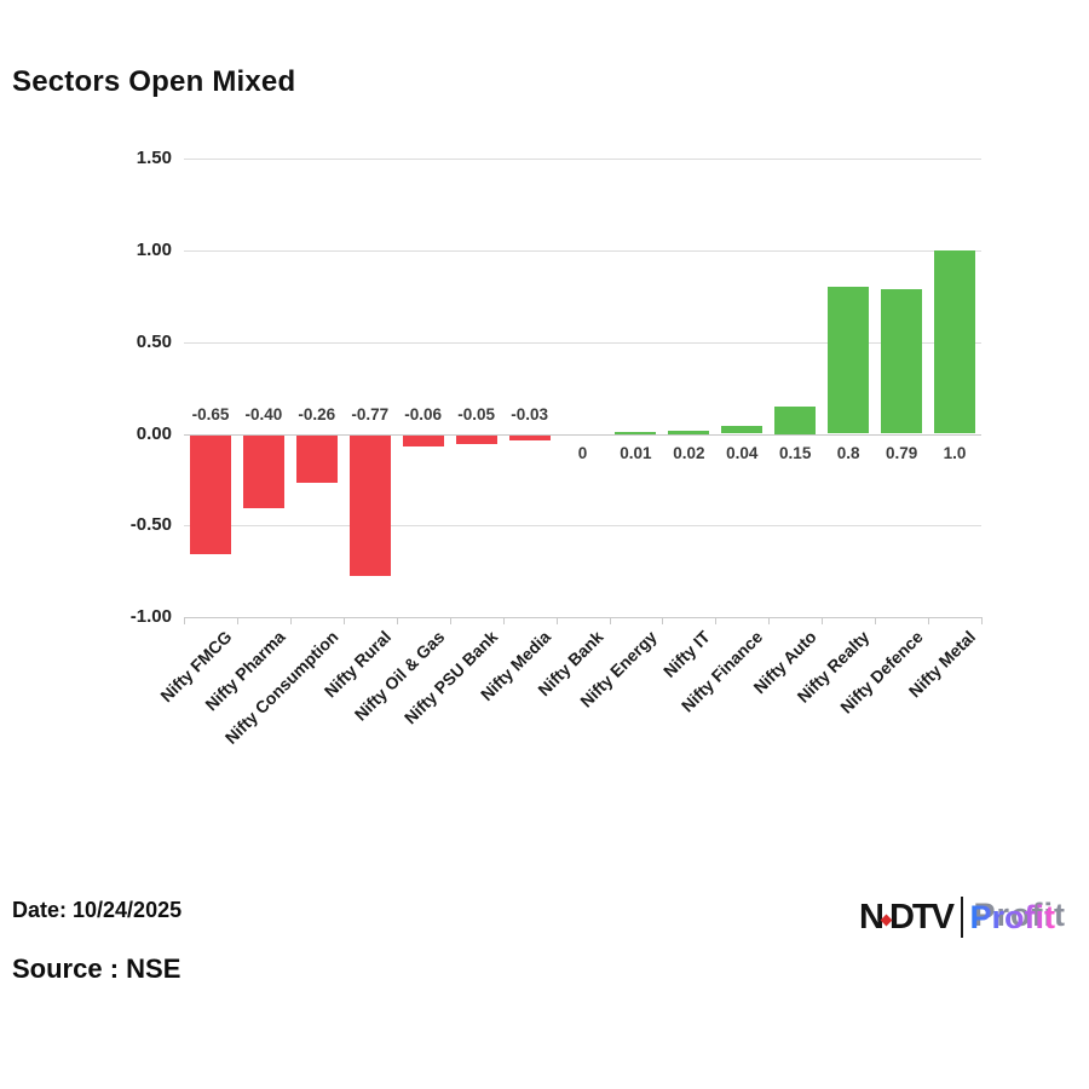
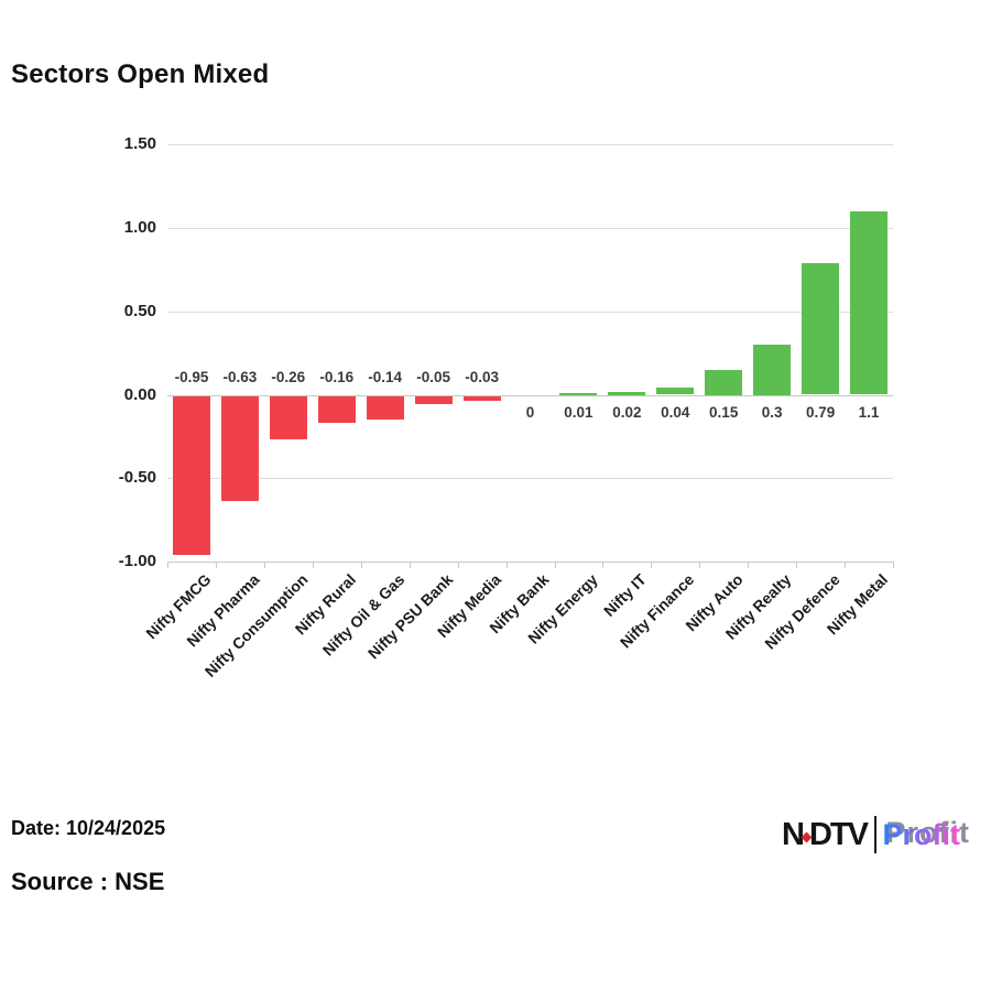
Nifty FMCG: -0.65 -> -0.95
Nifty Pharma: -0.40 -> -0.63
Nifty Rural: -0.77 -> -0.16
Nifty Oil & Gas: -0.06 -> -0.14
Nifty Realty: 0.8 -> 0.3
Nifty Metal: 1.0 -> 1.1
